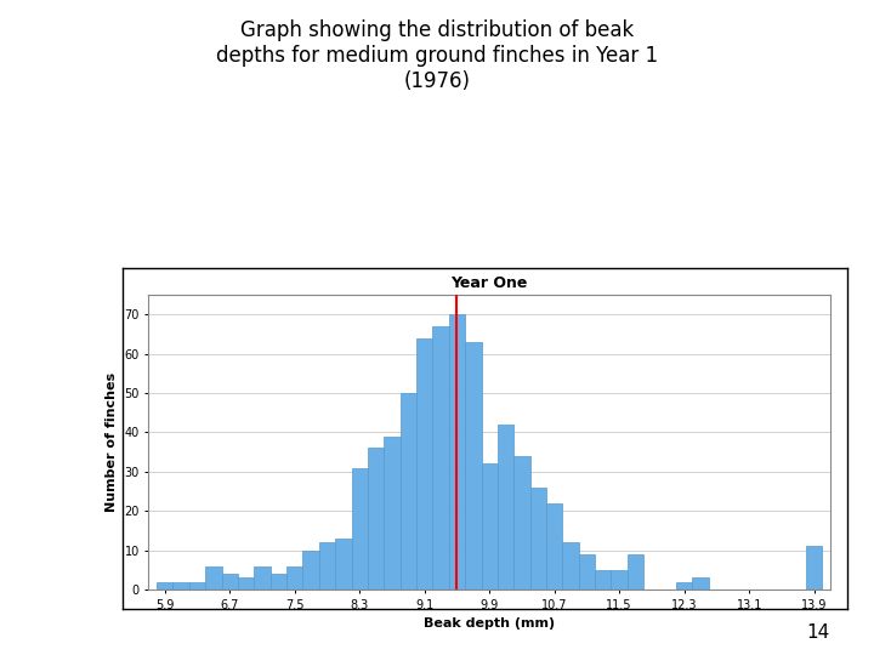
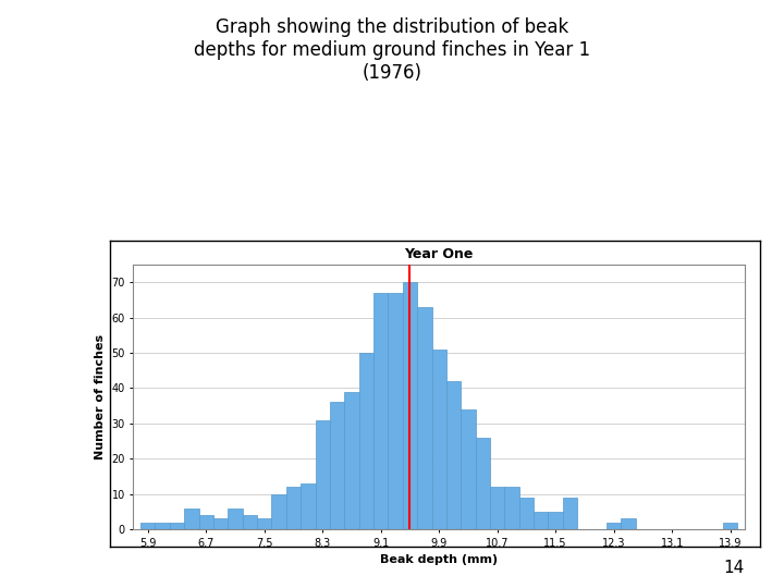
7.5: 6 -> 3
9.1: 64 -> 67
9.9: 32 -> 51
10.7: 22 -> 12
13.9: 11 -> 2
